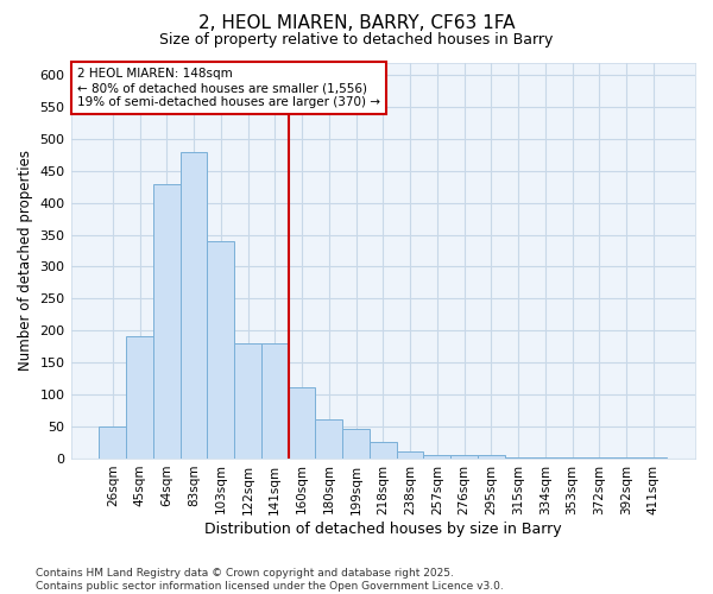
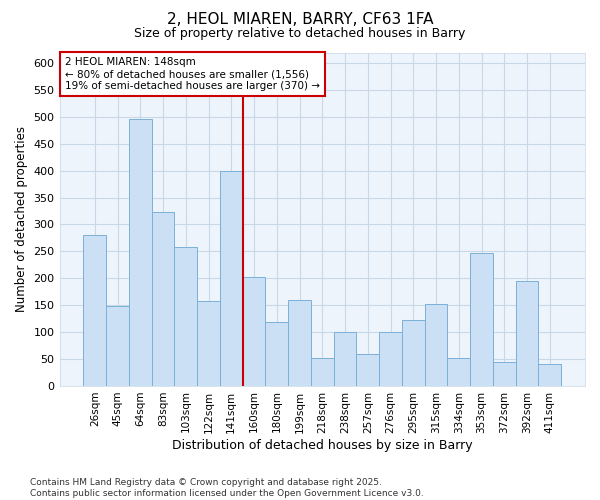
26sqm: 50 -> 280
45sqm: 190 -> 148
64sqm: 430 -> 496
83sqm: 480 -> 324
103sqm: 340 -> 258
122sqm: 180 -> 158
141sqm: 180 -> 400
160sqm: 110 -> 202
180sqm: 60 -> 118
199sqm: 45 -> 160
218sqm: 25 -> 52
238sqm: 10 -> 100
257sqm: 5 -> 58
276sqm: 5 -> 100
295sqm: 5 -> 122
315sqm: 1 -> 152
334sqm: 1 -> 52
353sqm: 1 -> 246
372sqm: 1 -> 44
392sqm: 1 -> 194
411sqm: 1 -> 40
